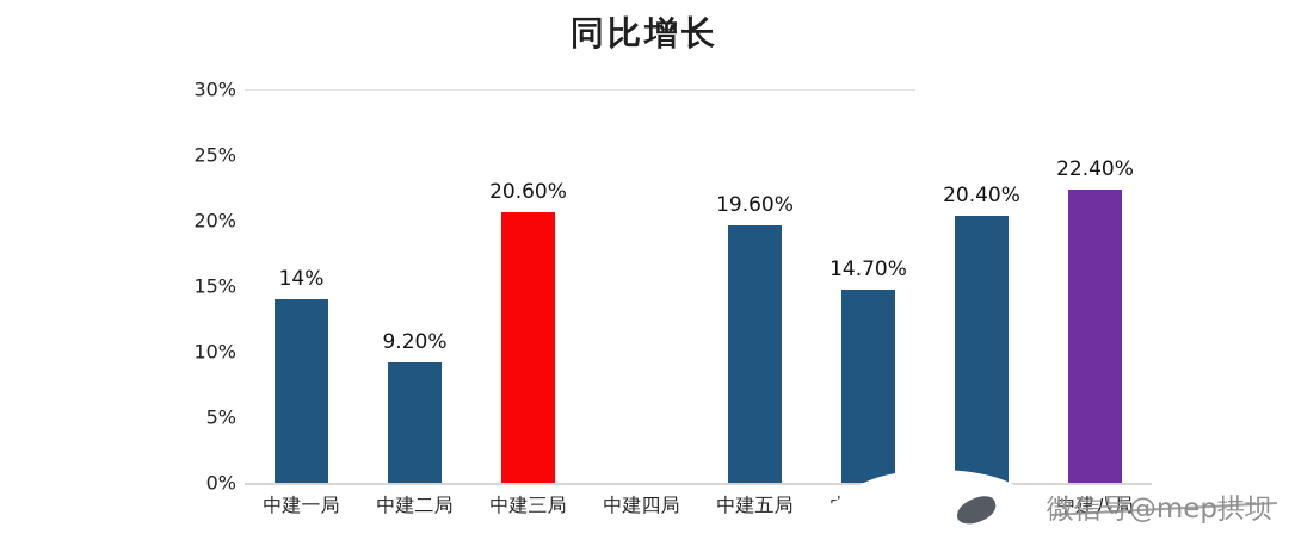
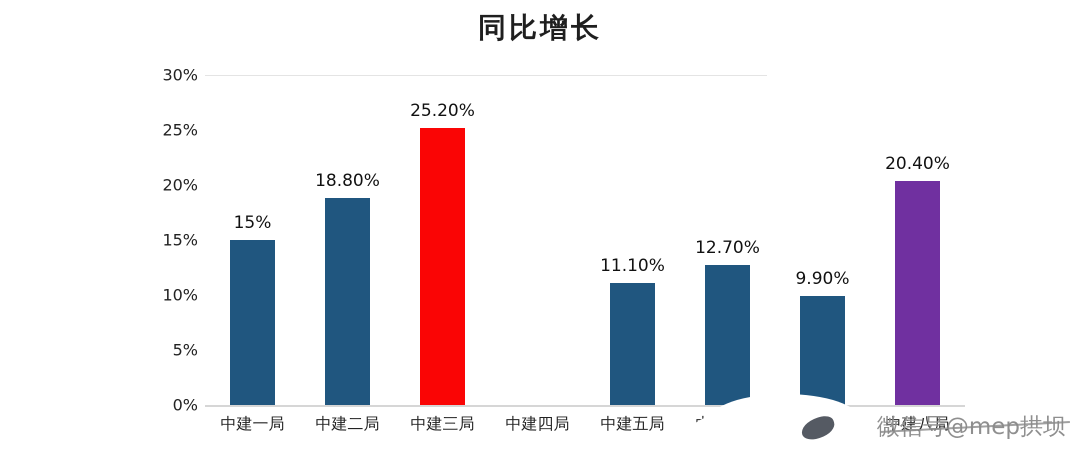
中建一局: 14% -> 15%
中建二局: 9.20% -> 18.80%
中建三局: 20.60% -> 25.20%
中建五局: 19.60% -> 11.10%
中建六局: 14.70% -> 12.70%
中建七局: 20.40% -> 9.90%
中建八局: 22.40% -> 20.40%
